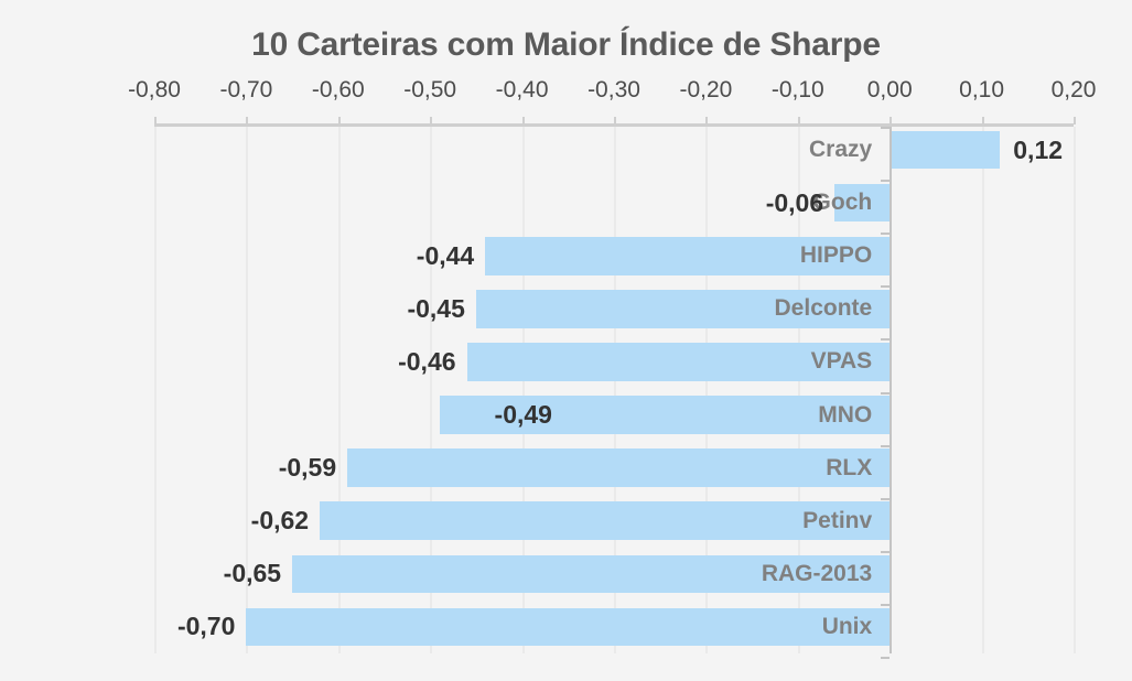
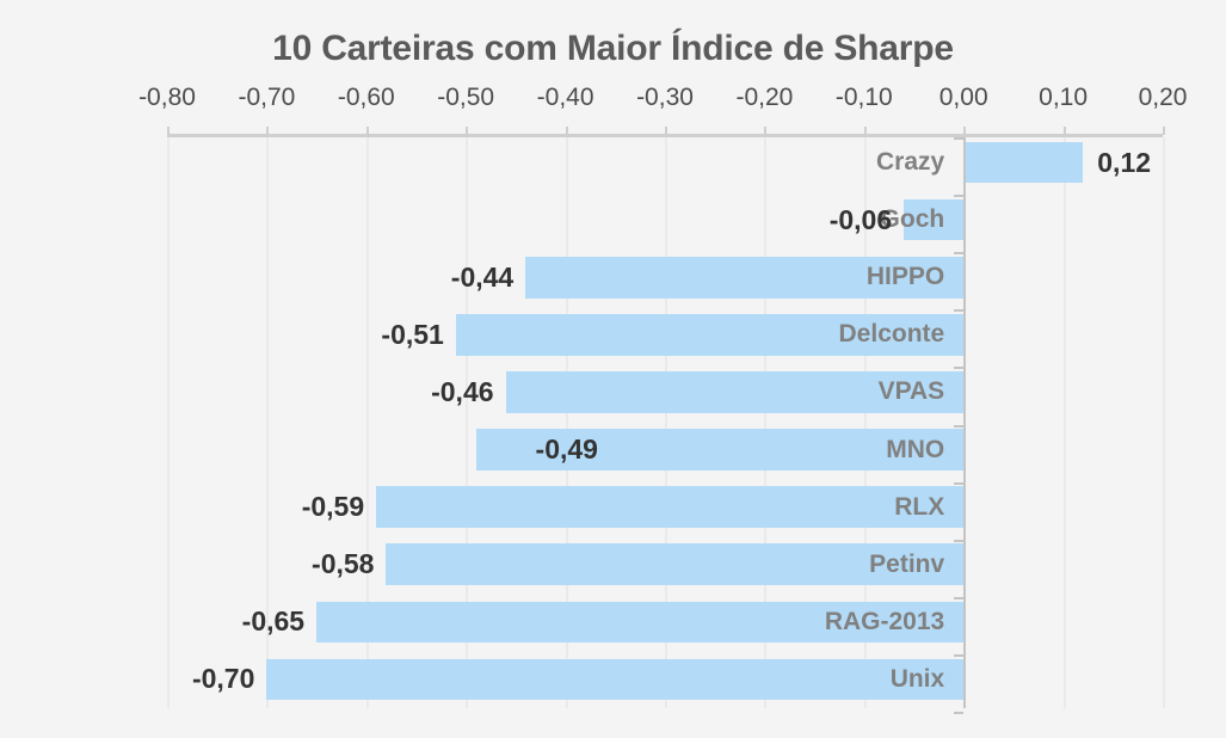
Delconte: -0,45 -> -0,51
Petinv: -0,62 -> -0,58
